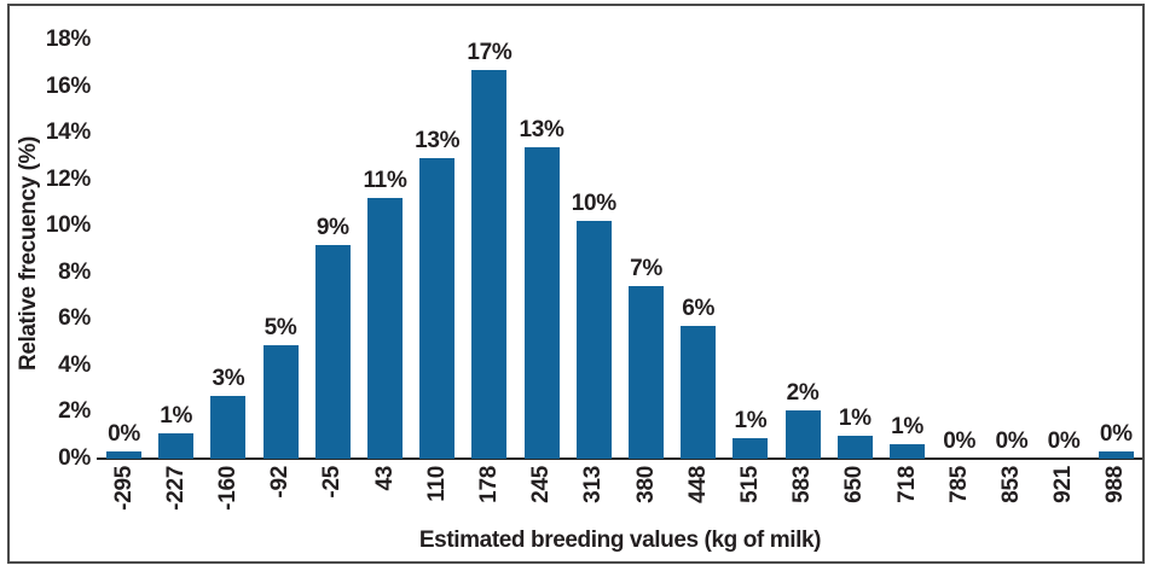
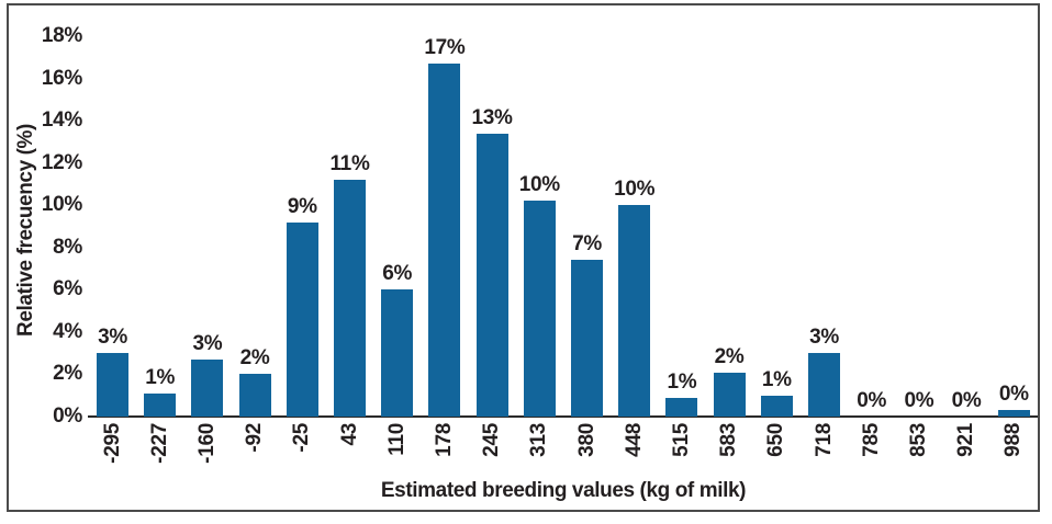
-295: 0% -> 3%
-92: 5% -> 2%
110: 13% -> 6%
448: 6% -> 10%
718: 1% -> 3%
